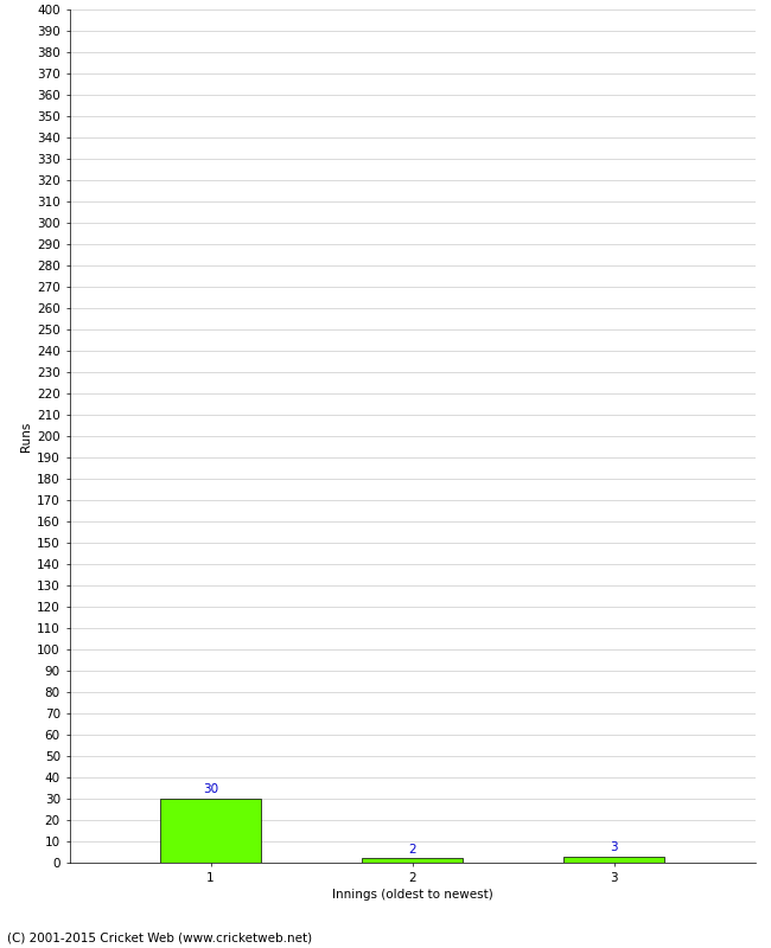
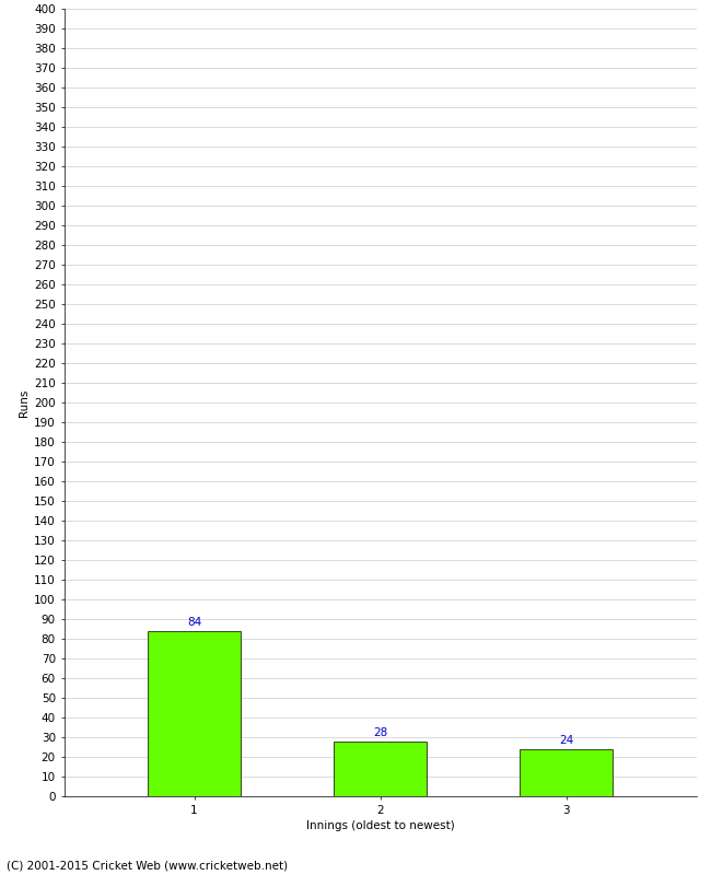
1: 30 -> 84
2: 2 -> 28
3: 3 -> 24
